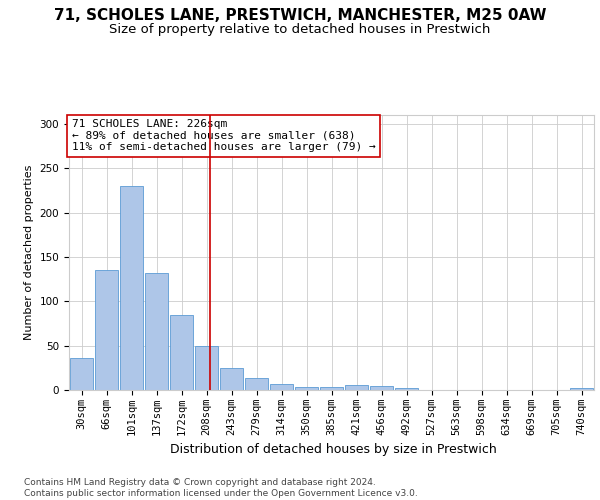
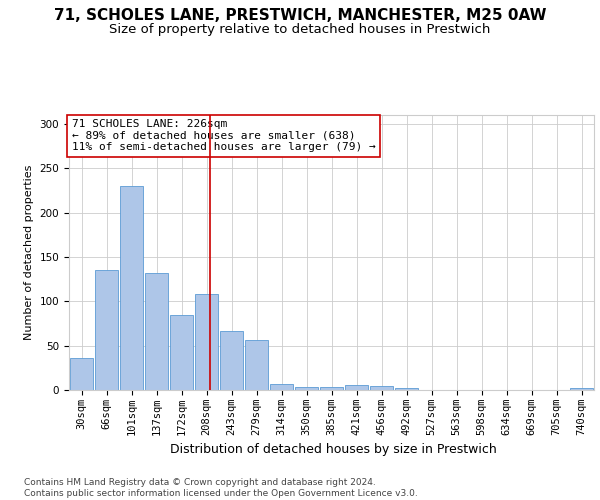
208sqm: 50 -> 108
243sqm: 25 -> 66
279sqm: 13 -> 56
